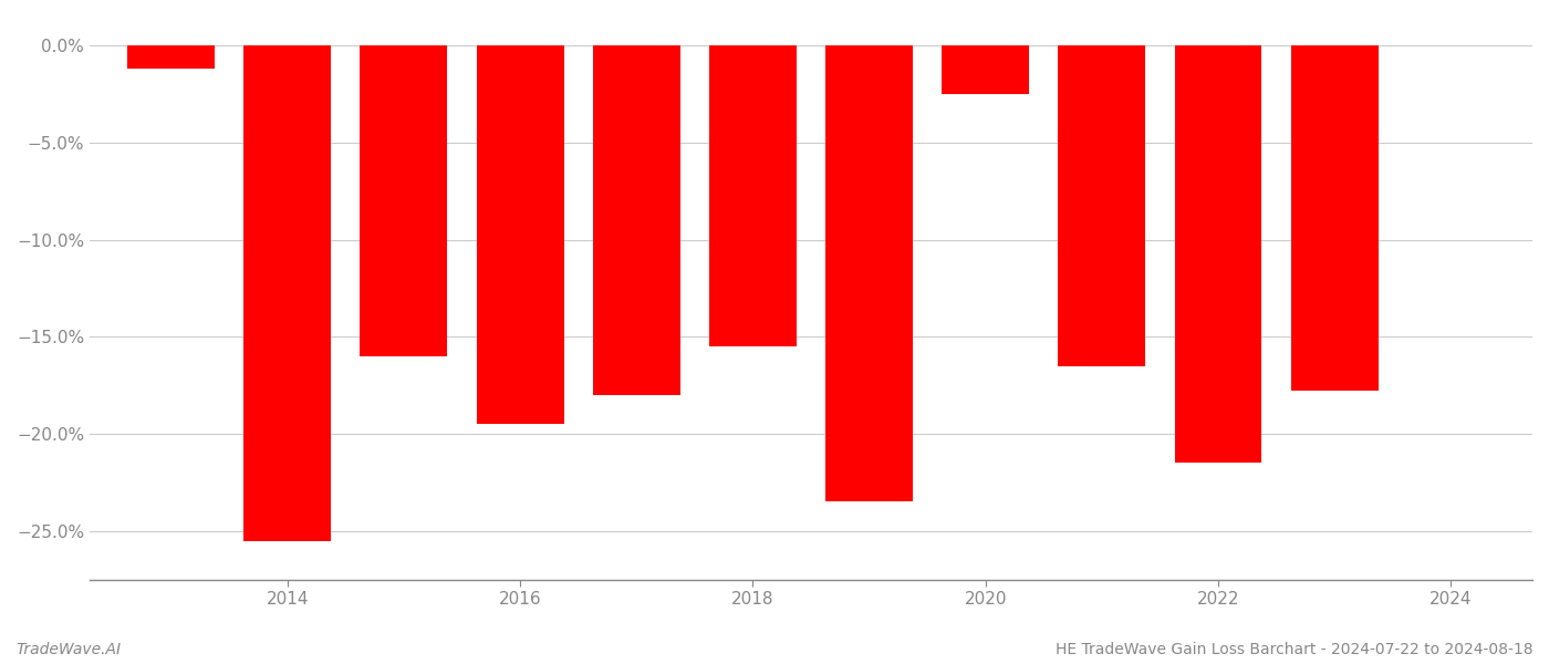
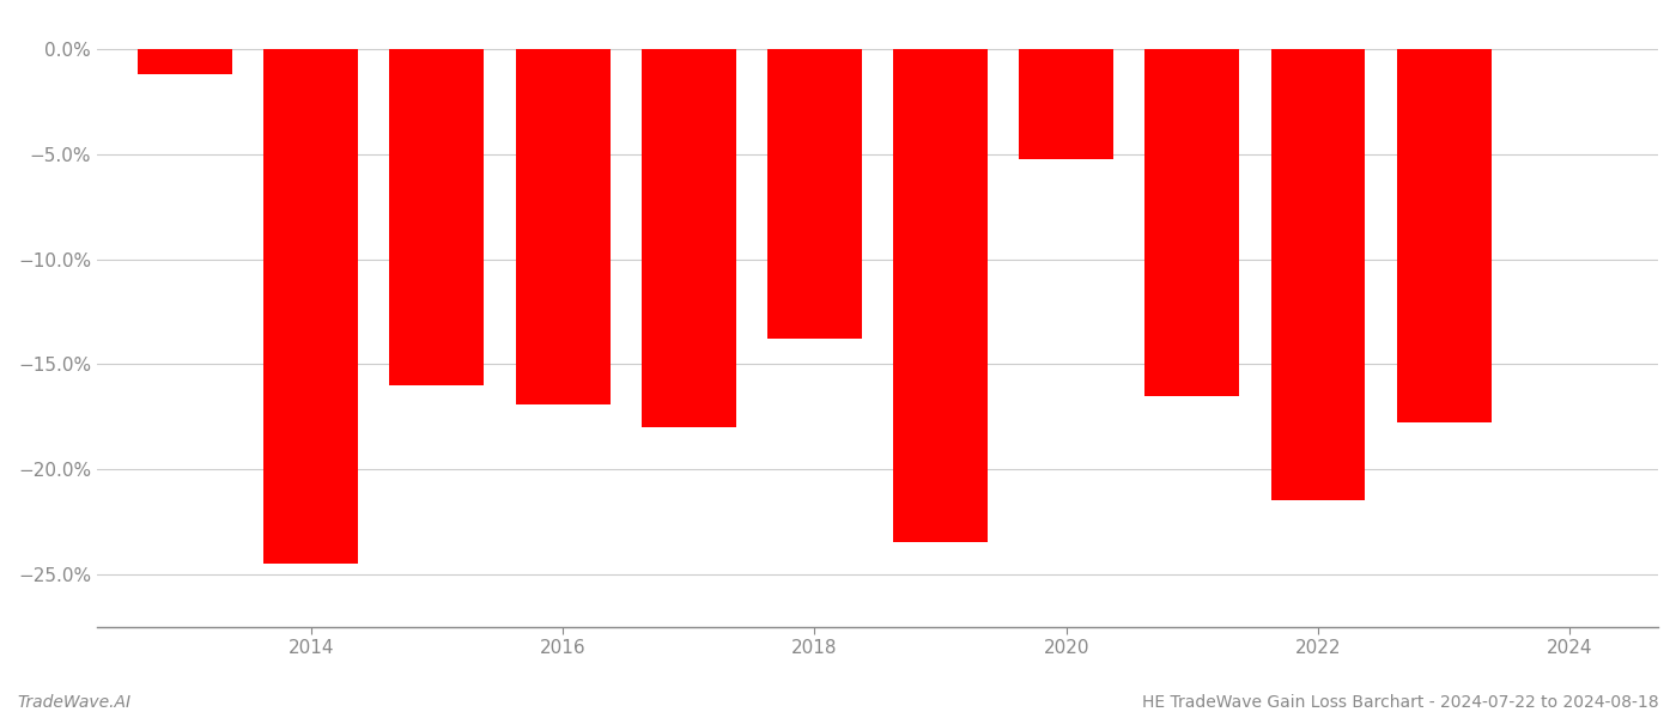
2014: -25.5% -> -24.5%
2016: -19.5% -> -16.9%
2018: -15.5% -> -13.8%
2020: -2.5% -> -5.2%
